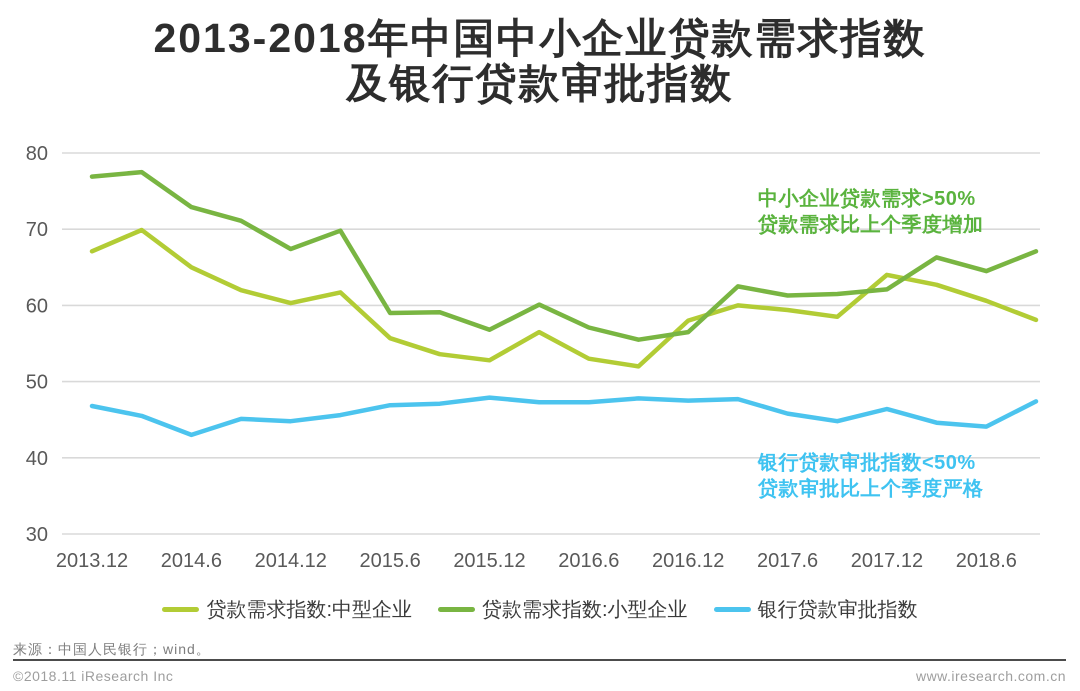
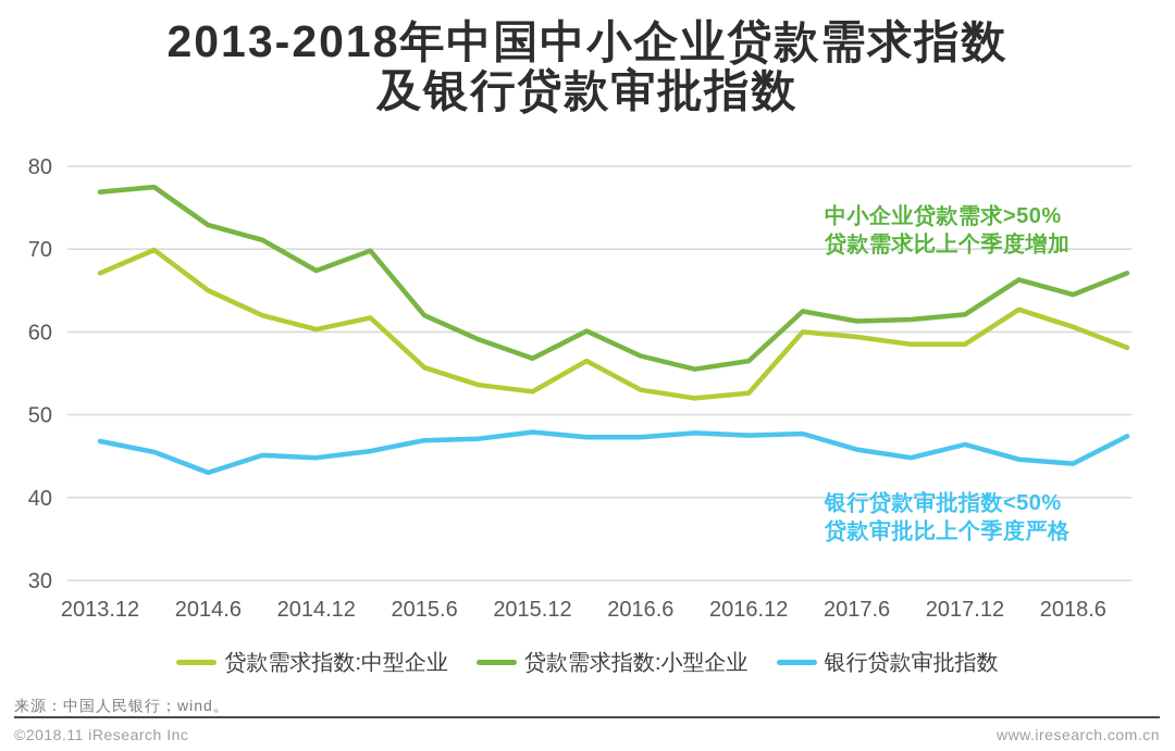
贷款需求指数:小型企业/2015.6: 59 -> 62
贷款需求指数:中型企业/2016.12: 58 -> 53
贷款需求指数:中型企业/2017.12: 64 -> 58
